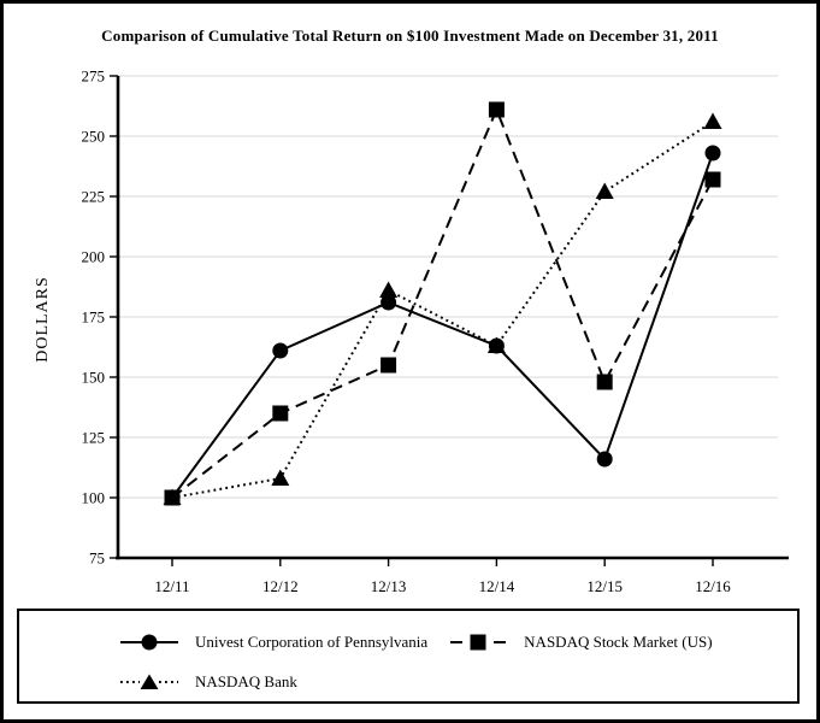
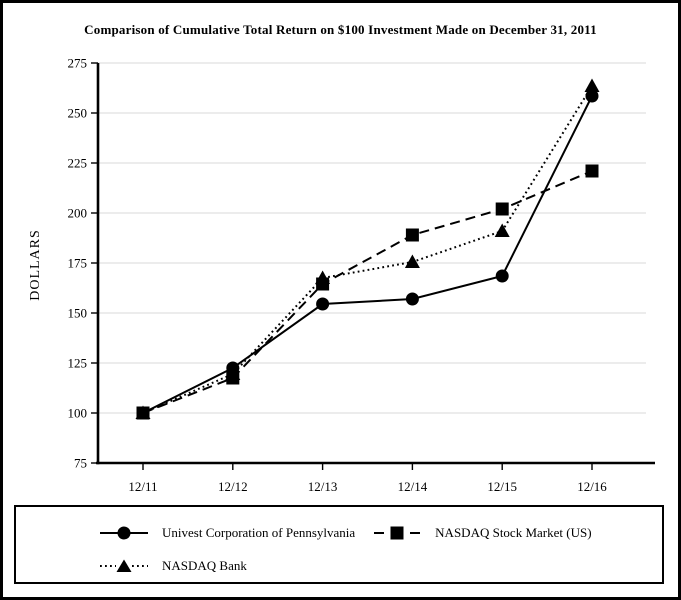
Univest Corporation of Pennsylvania/12/12: 161 -> 122
NASDAQ Stock Market (US)/12/12: 135 -> 118
NASDAQ Bank/12/12: 108 -> 120
Univest Corporation of Pennsylvania/12/13: 181 -> 154
NASDAQ Stock Market (US)/12/13: 155 -> 164
NASDAQ Bank/12/13: 186 -> 168
Univest Corporation of Pennsylvania/12/14: 163 -> 157
NASDAQ Stock Market (US)/12/14: 261 -> 189
NASDAQ Bank/12/14: 163 -> 176
Univest Corporation of Pennsylvania/12/15: 116 -> 168
NASDAQ Stock Market (US)/12/15: 148 -> 202
NASDAQ Bank/12/15: 227 -> 191
Univest Corporation of Pennsylvania/12/16: 243 -> 258
NASDAQ Stock Market (US)/12/16: 232 -> 221
NASDAQ Bank/12/16: 256 -> 264
